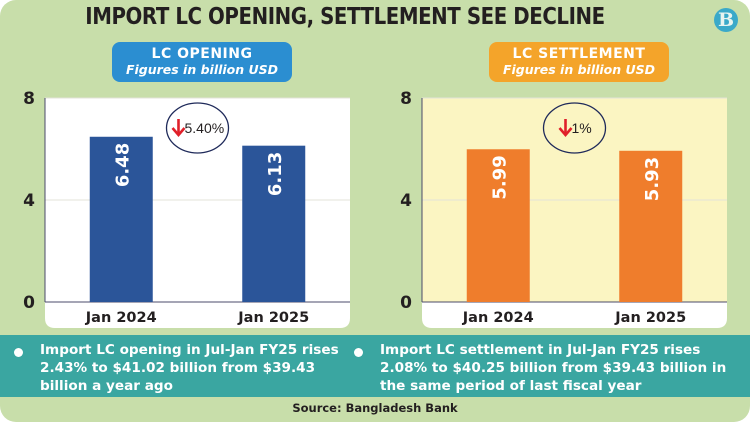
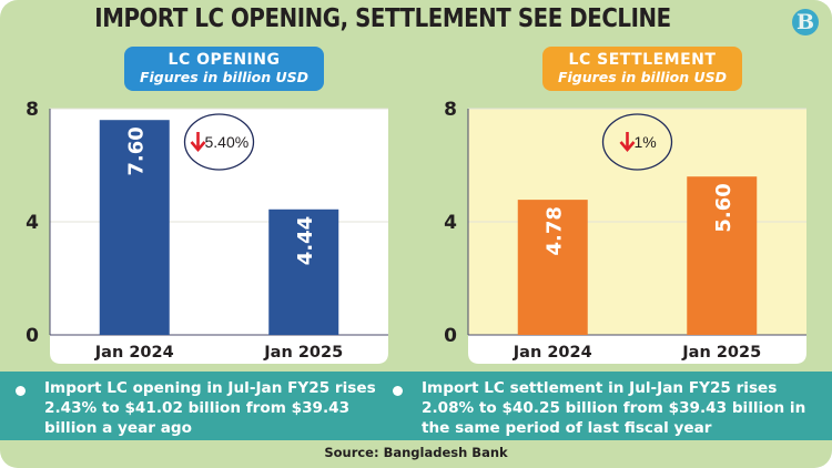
LC OPENING/Jan 2024: 6.48 -> 7.60
LC OPENING/Jan 2025: 6.13 -> 4.44
LC SETTLEMENT/Jan 2024: 5.99 -> 4.78
LC SETTLEMENT/Jan 2025: 5.93 -> 5.60
